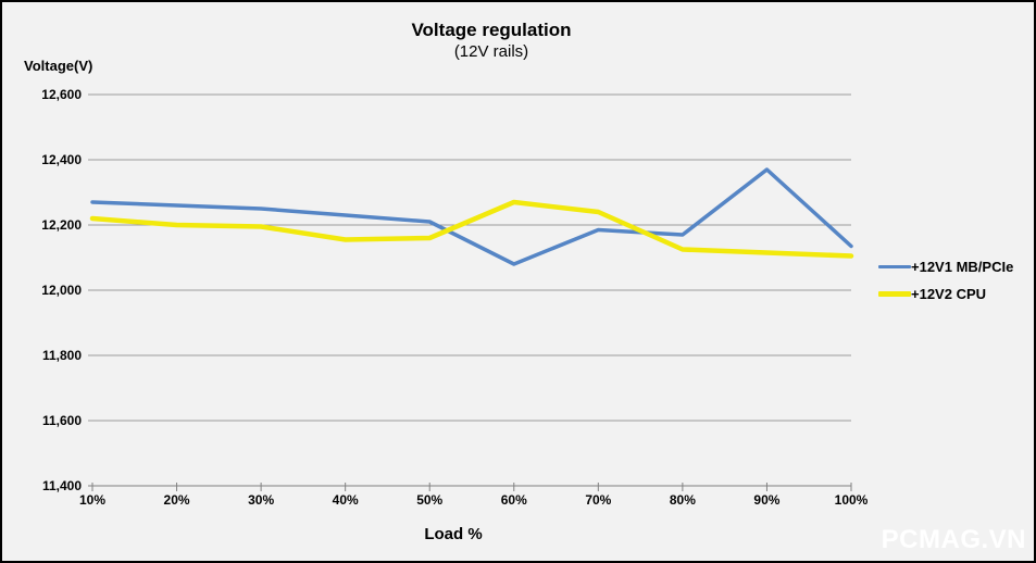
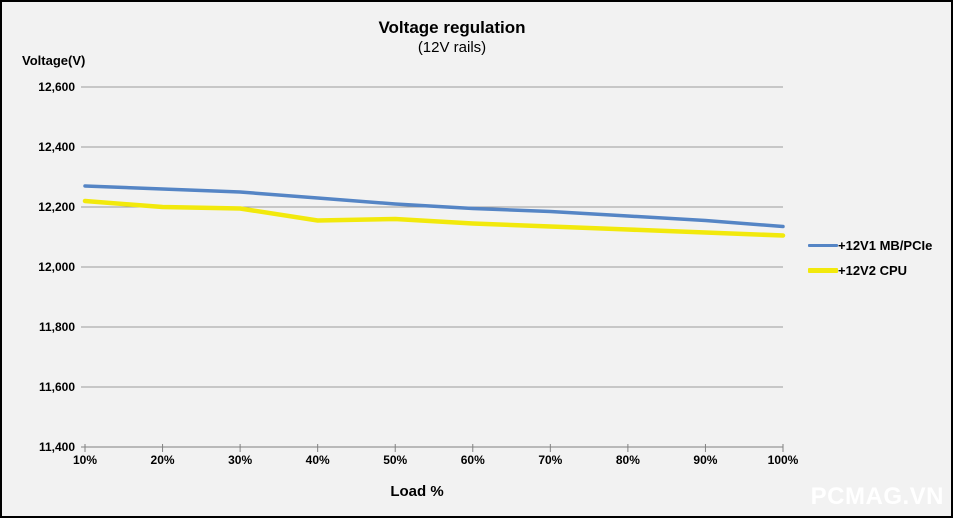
+12V1 MB/PCIe/60%: 12080 -> 12200
+12V2 CPU/60%: 12270 -> 12140
+12V2 CPU/70%: 12240 -> 12140
+12V1 MB/PCIe/90%: 12370 -> 12160
